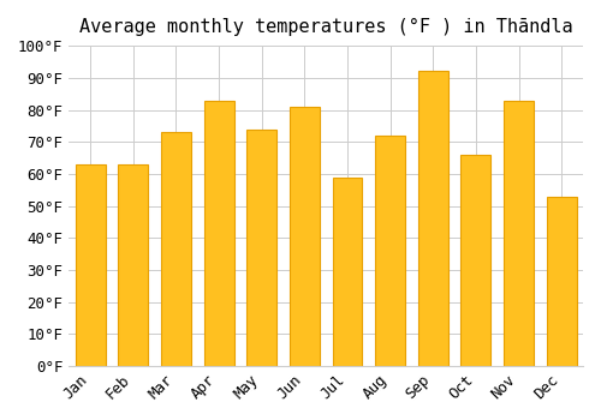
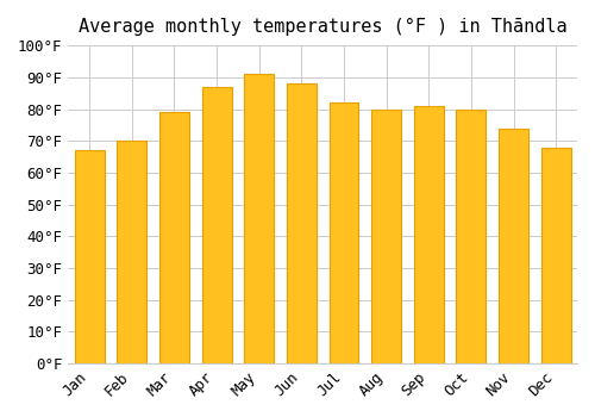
Jan: 63°F -> 67°F
Feb: 63°F -> 70°F
Mar: 73°F -> 79°F
Apr: 83°F -> 87°F
May: 74°F -> 91°F
Jun: 81°F -> 88°F
Jul: 59°F -> 82°F
Aug: 72°F -> 80°F
Sep: 92°F -> 81°F
Oct: 66°F -> 80°F
Nov: 83°F -> 74°F
Dec: 53°F -> 68°F
